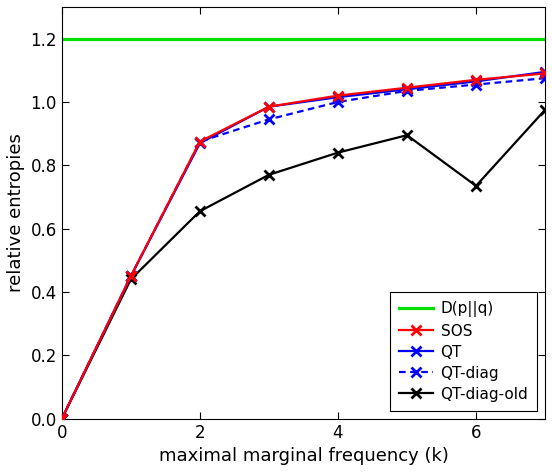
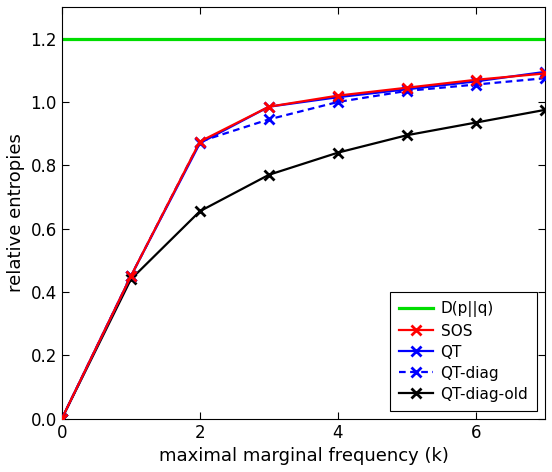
QT-diag-old/6: 0.735 -> 0.935
